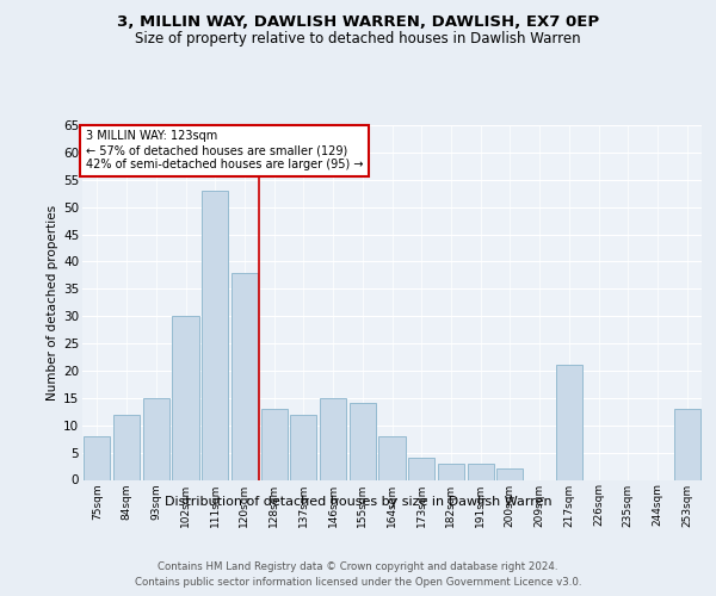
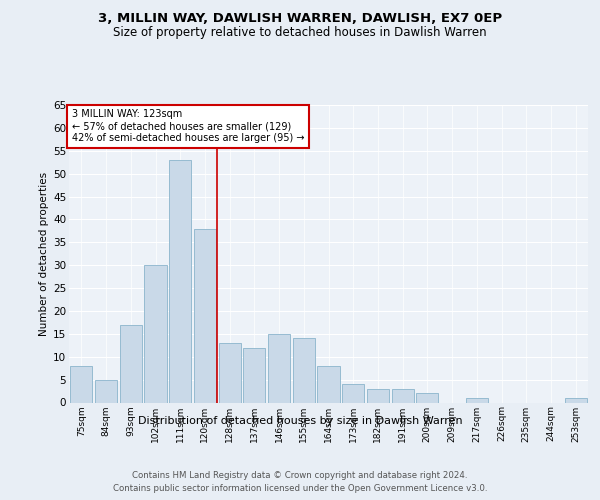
84sqm: 12 -> 5
93sqm: 15 -> 17
217sqm: 21 -> 1
253sqm: 13 -> 1
